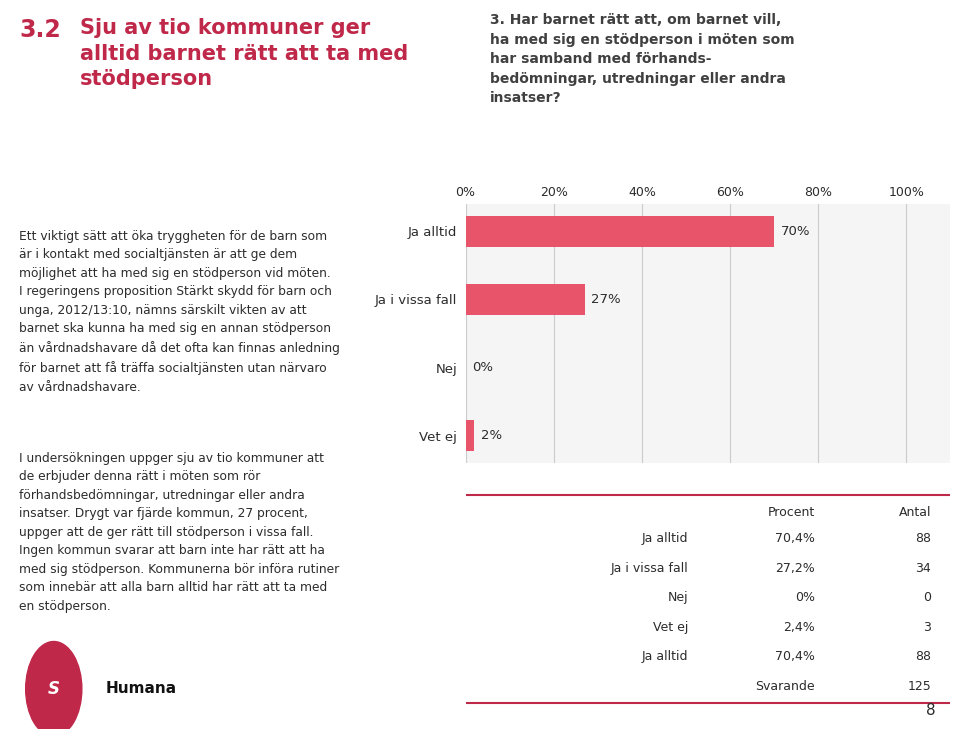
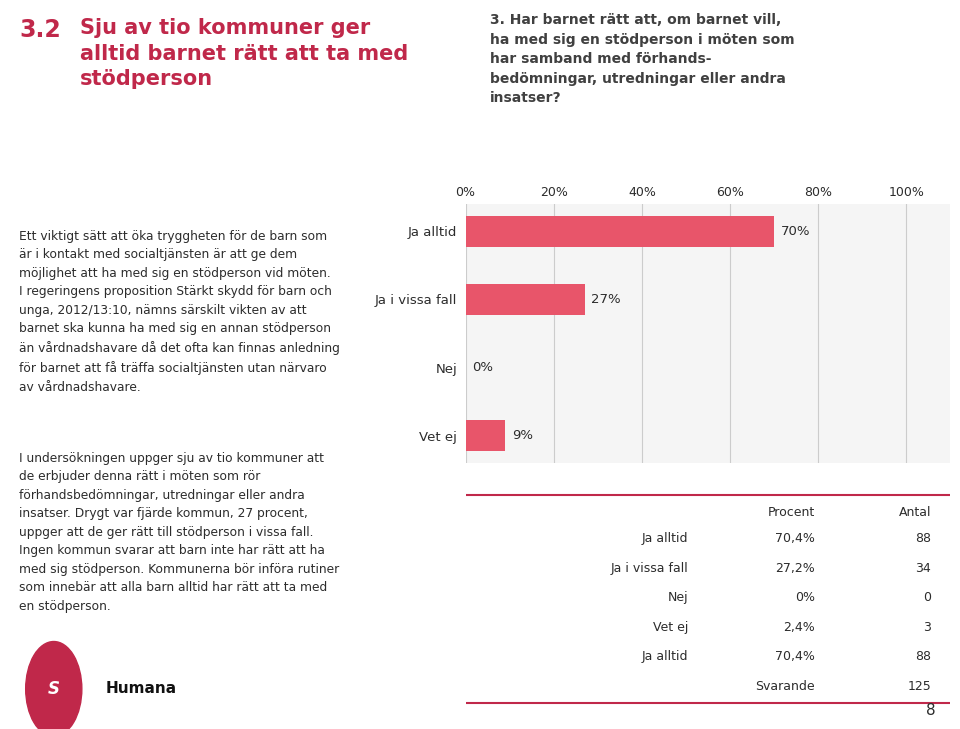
Vet ej: 2% -> 9%
